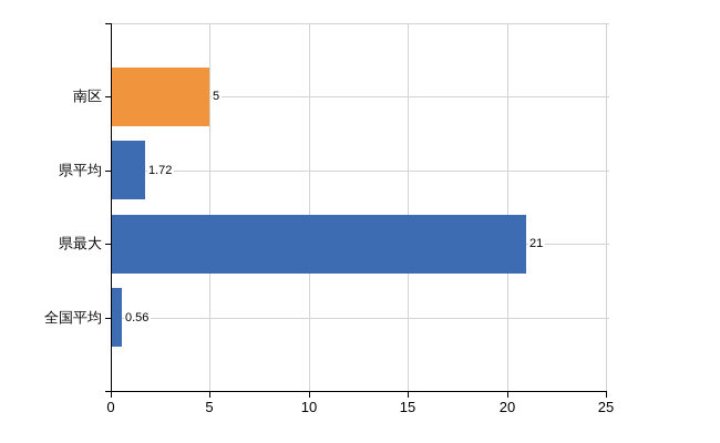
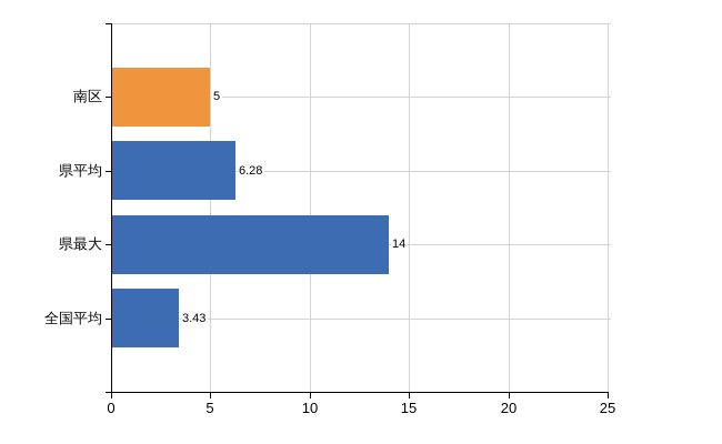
県平均: 1.72 -> 6.28
県最大: 21 -> 14
全国平均: 0.56 -> 3.43
